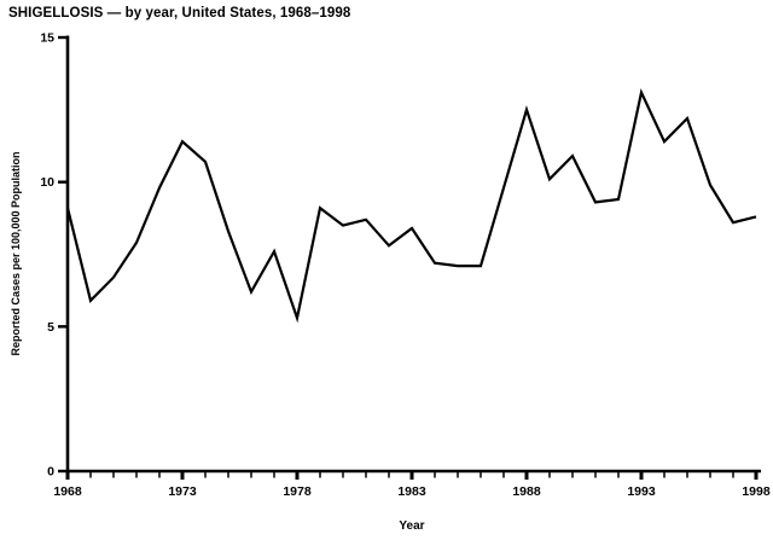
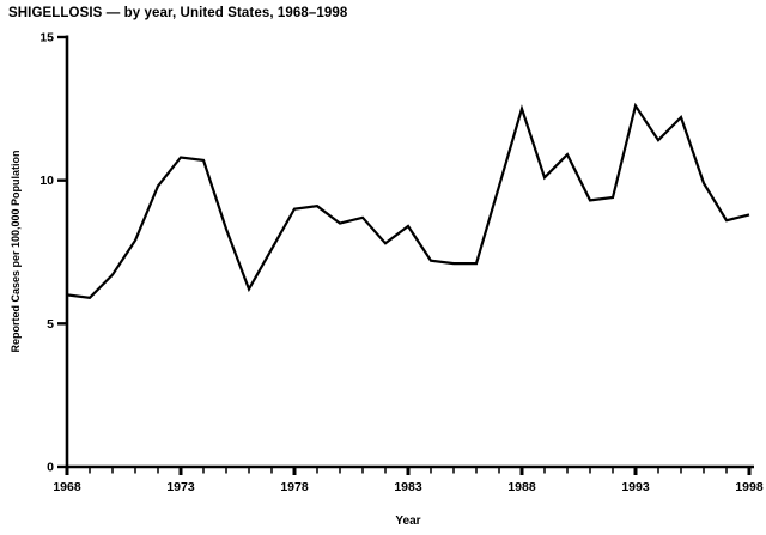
1968: 9.1 -> 6.0
1973: 11.4 -> 10.8
1978: 5.3 -> 9.0
1993: 13.1 -> 12.6
